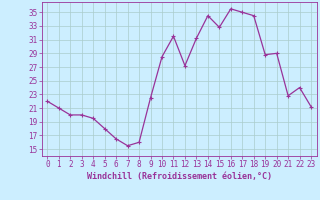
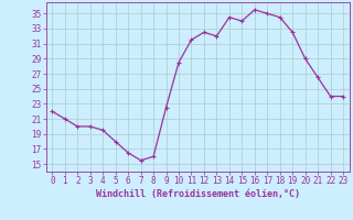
12: 27.2 -> 32.5
13: 31.2 -> 32.0
15: 32.8 -> 34.0
19: 28.8 -> 32.5
21: 22.8 -> 26.5
23: 21.2 -> 24.0
